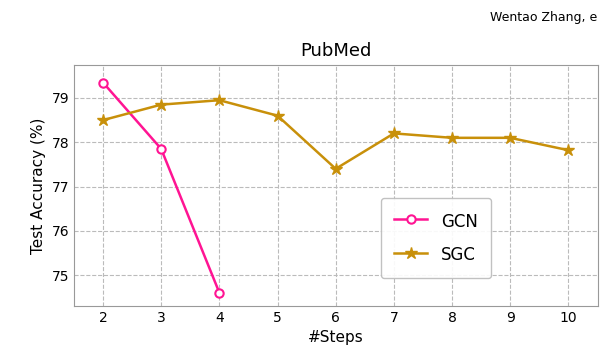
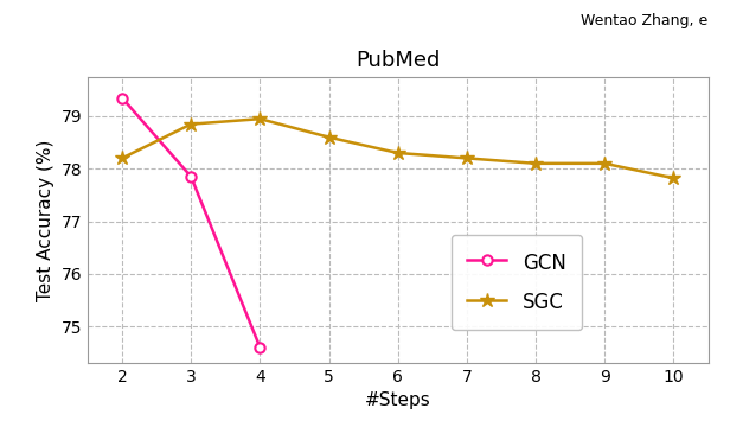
SGC/2: 78.50 -> 78.20
SGC/6: 77.40 -> 78.30
